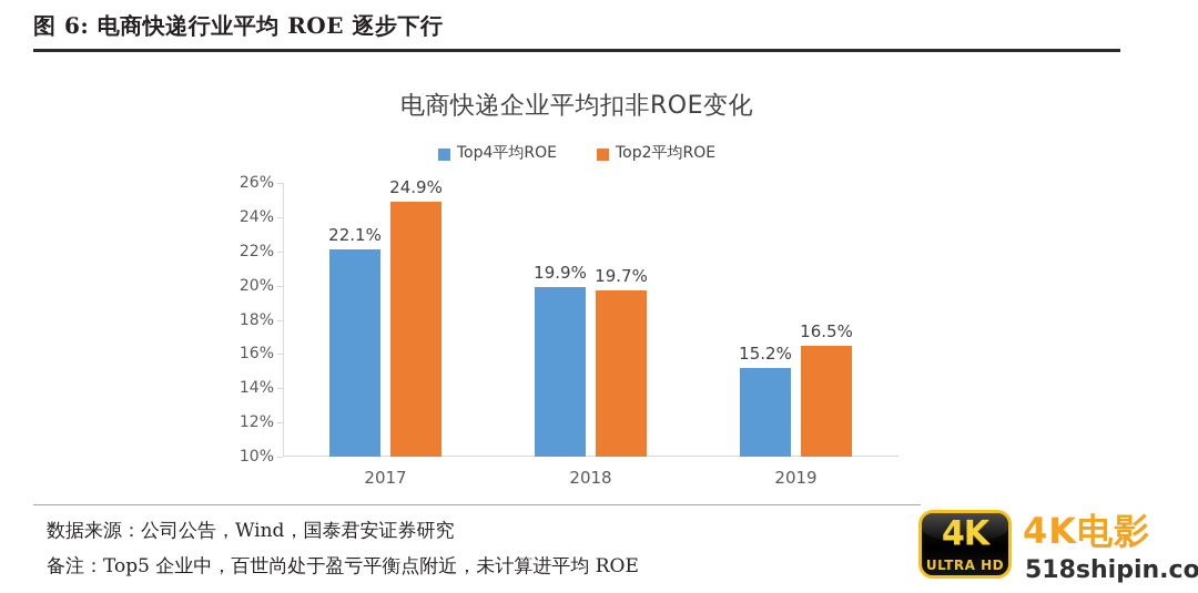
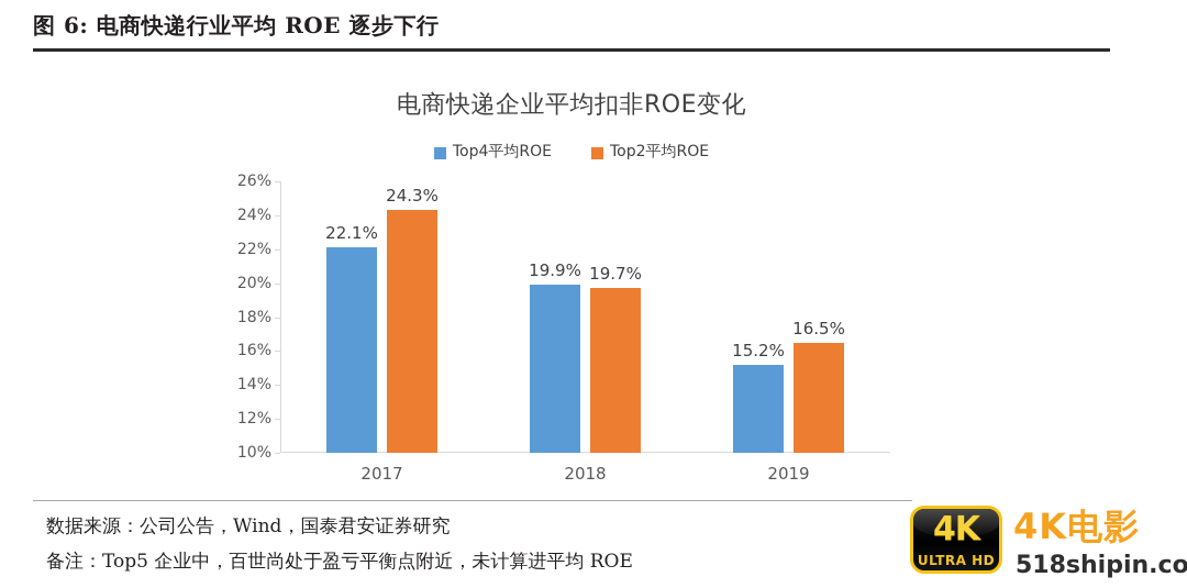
Top2平均ROE/2017: 24.9% -> 24.3%
